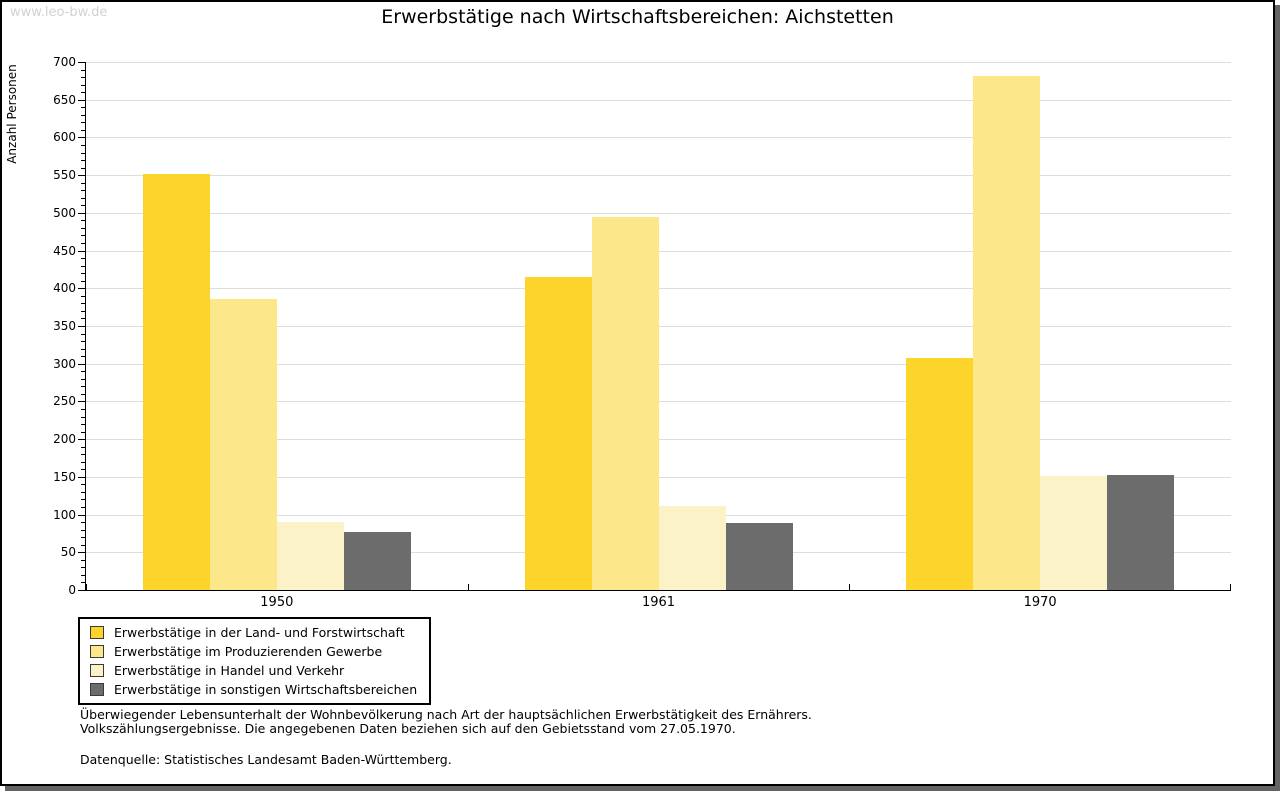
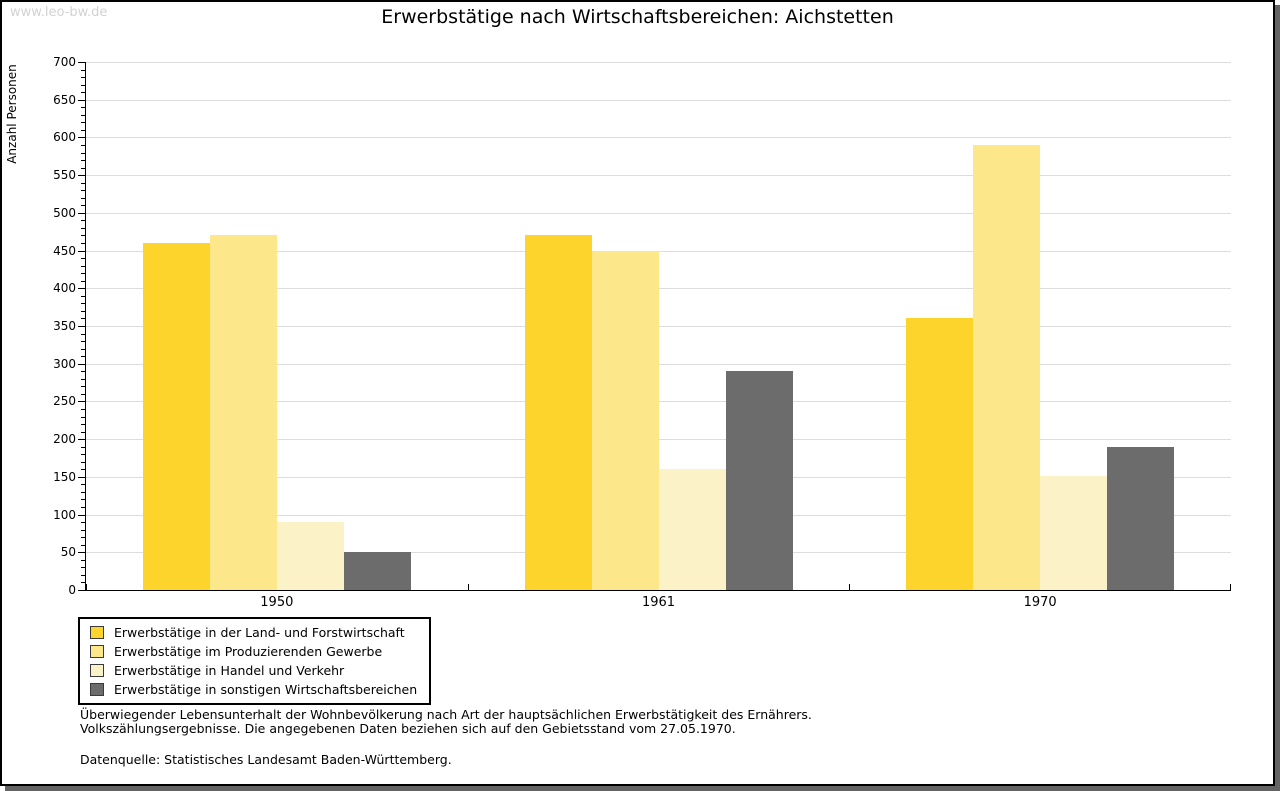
Erwerbstätige in der Land- und Forstwirtschaft/1950: 550 -> 460
Erwerbstätige im Produzierenden Gewerbe/1950: 390 -> 470
Erwerbstätige in sonstigen Wirtschaftsbereichen/1950: 80 -> 50
Erwerbstätige in der Land- und Forstwirtschaft/1961: 420 -> 470
Erwerbstätige im Produzierenden Gewerbe/1961: 490 -> 450
Erwerbstätige in Handel und Verkehr/1961: 110 -> 160
Erwerbstätige in sonstigen Wirtschaftsbereichen/1961: 90 -> 290
Erwerbstätige in der Land- und Forstwirtschaft/1970: 310 -> 360
Erwerbstätige im Produzierenden Gewerbe/1970: 680 -> 590
Erwerbstätige in sonstigen Wirtschaftsbereichen/1970: 150 -> 190
